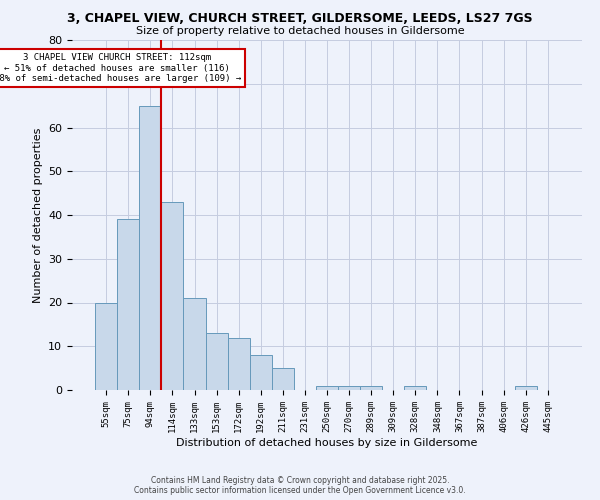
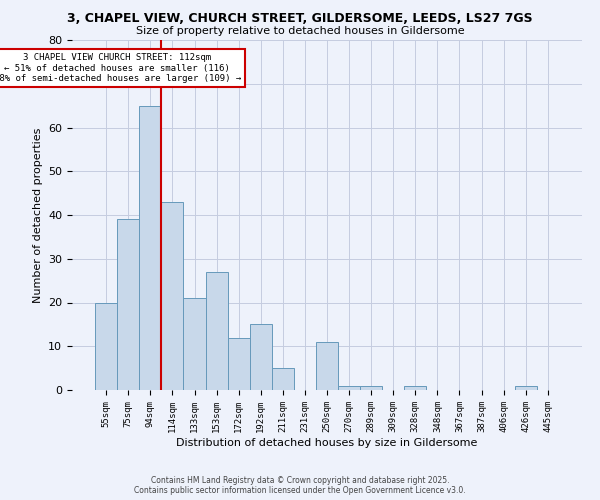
153sqm: 13 -> 27
192sqm: 8 -> 15
250sqm: 1 -> 11
